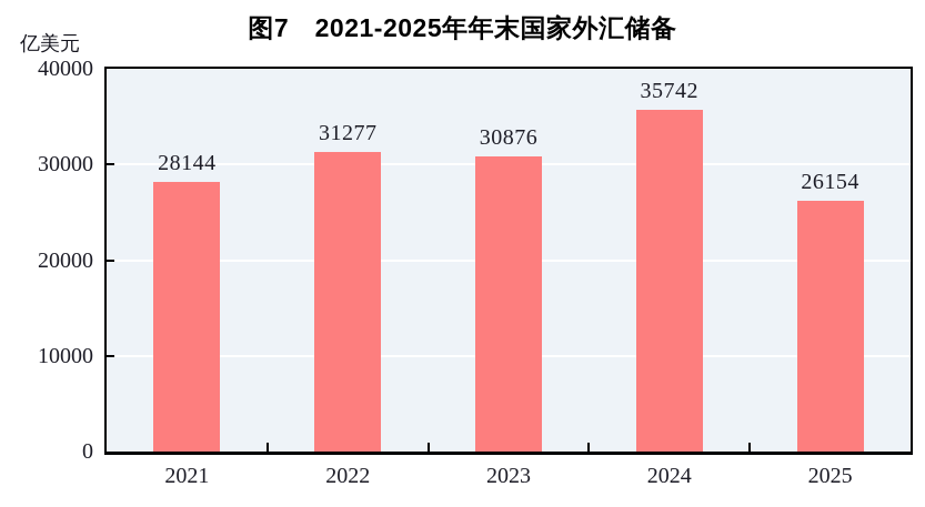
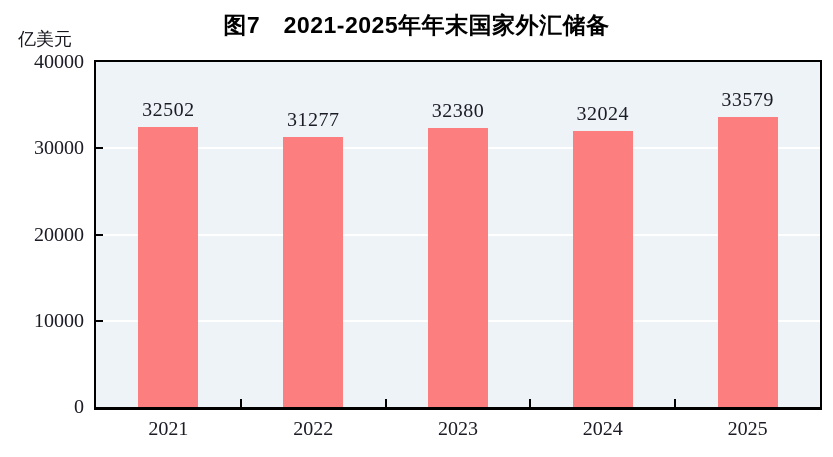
2021: 28144 -> 32502
2023: 30876 -> 32380
2024: 35742 -> 32024
2025: 26154 -> 33579
